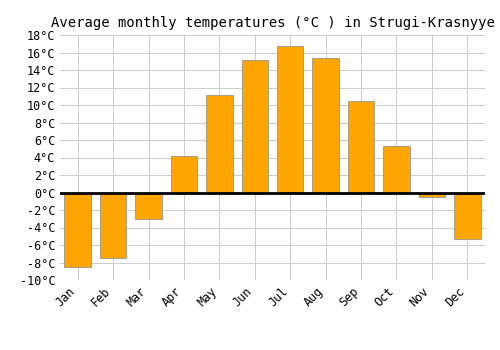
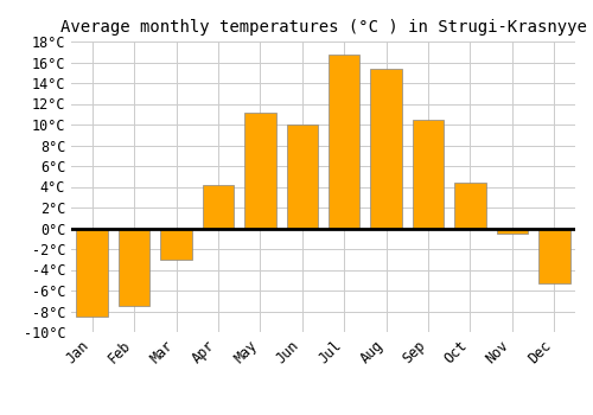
Jun: 15.2°C -> 10.0°C
Oct: 5.3°C -> 4.4°C
